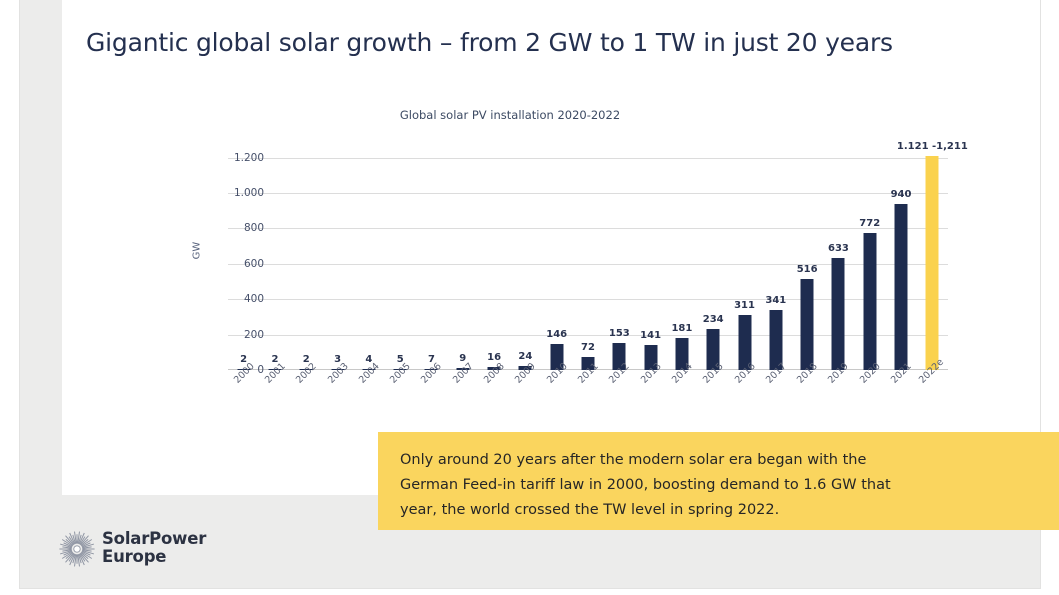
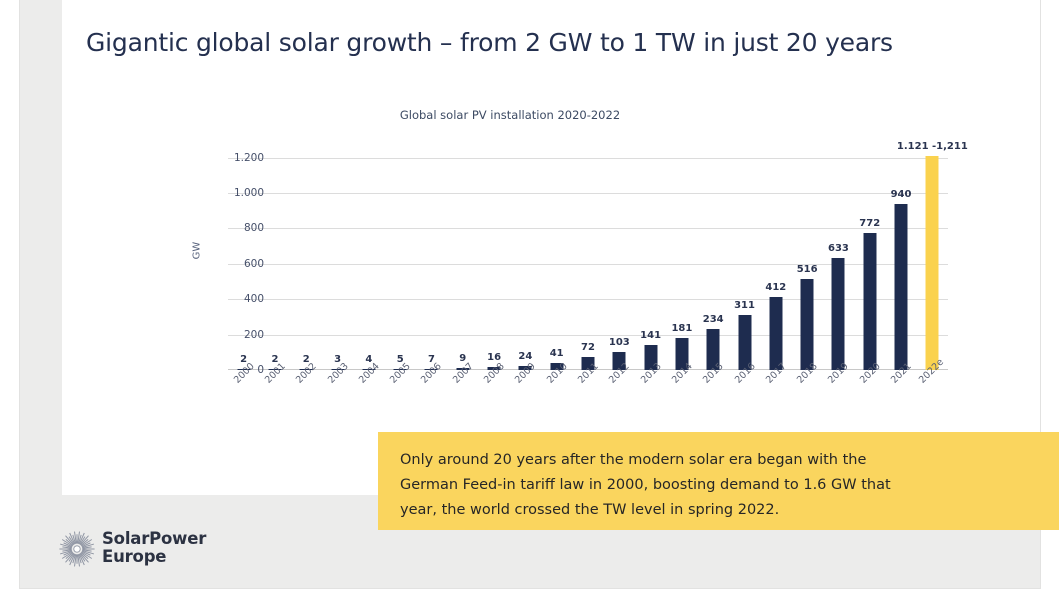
2010: 146 -> 41
2012: 153 -> 103
2017: 341 -> 412
